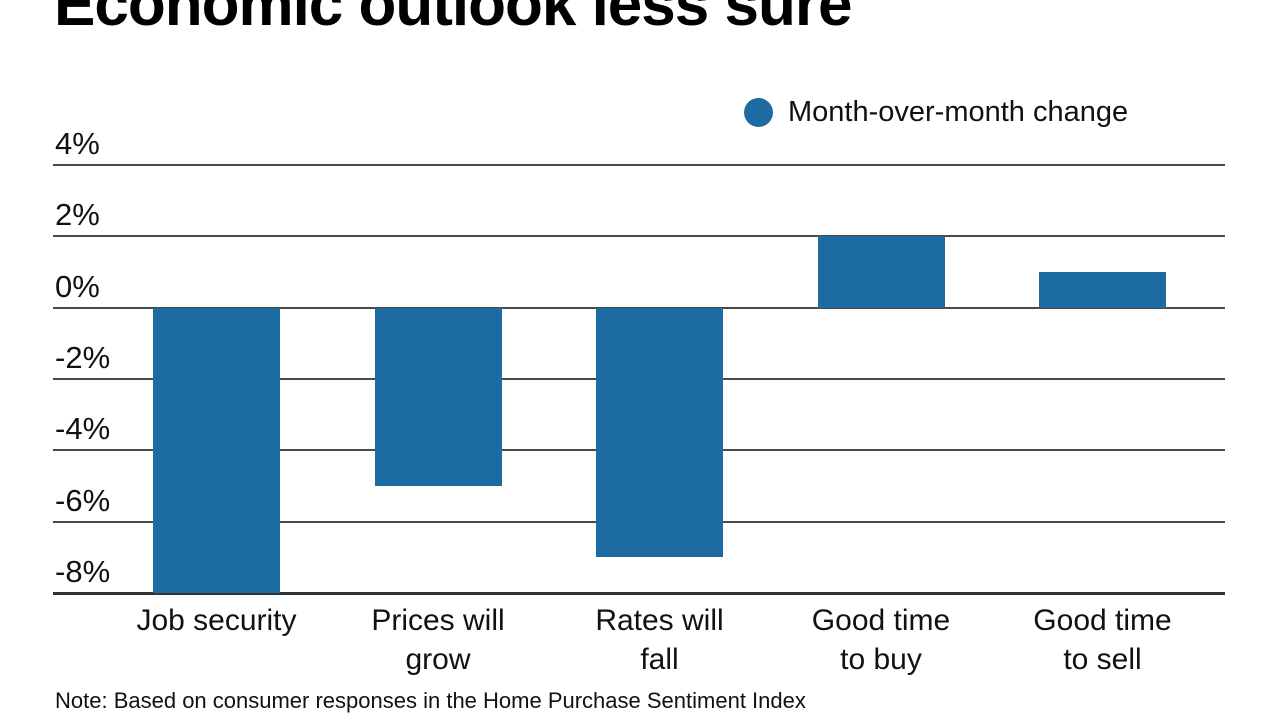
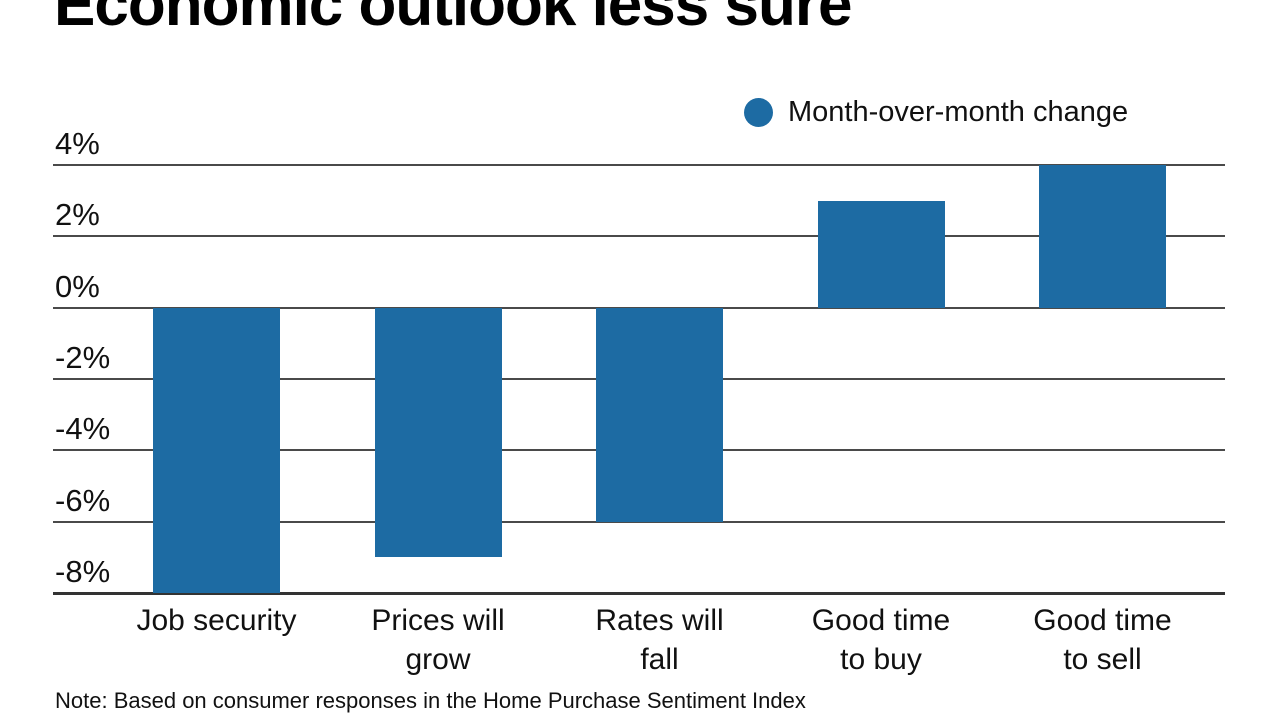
Prices will grow: -5% -> -7%
Rates will fall: -7% -> -6%
Good time to buy: 2% -> 3%
Good time to sell: 1% -> 4%
